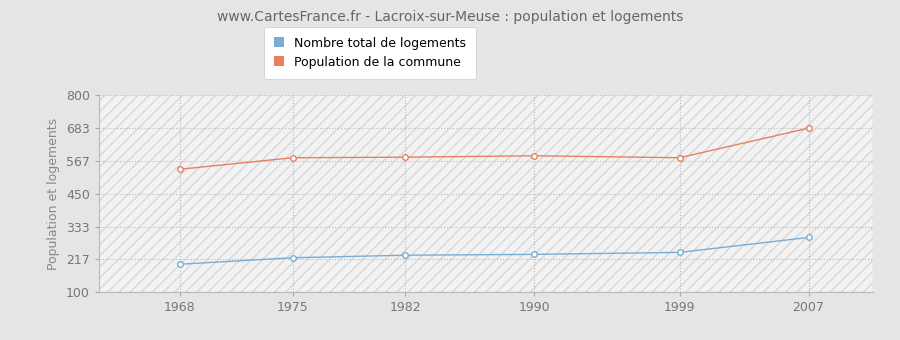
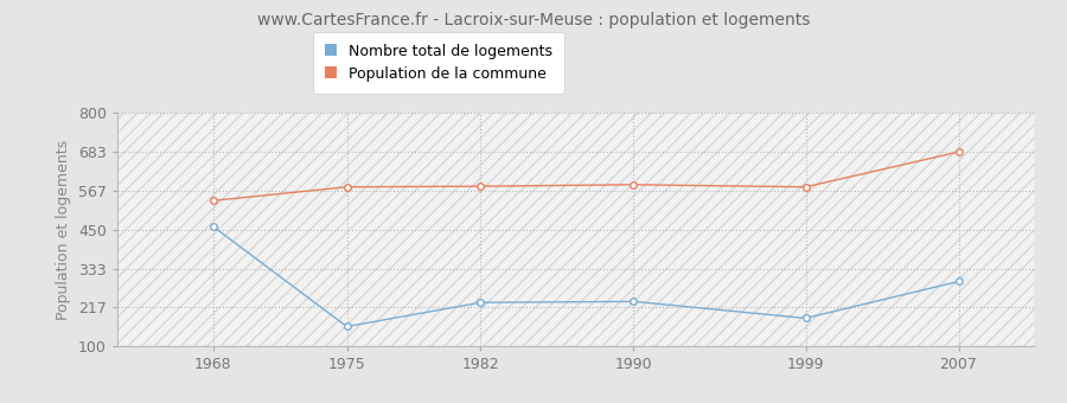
Nombre total de logements/1968: 200 -> 460
Nombre total de logements/1975: 223 -> 160
Nombre total de logements/1999: 242 -> 185
